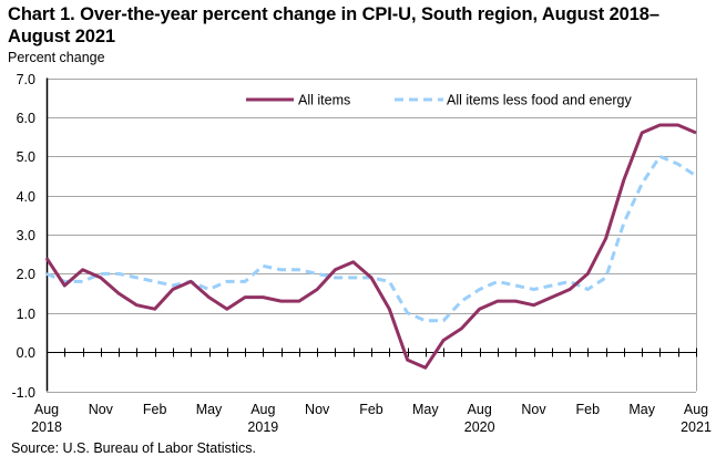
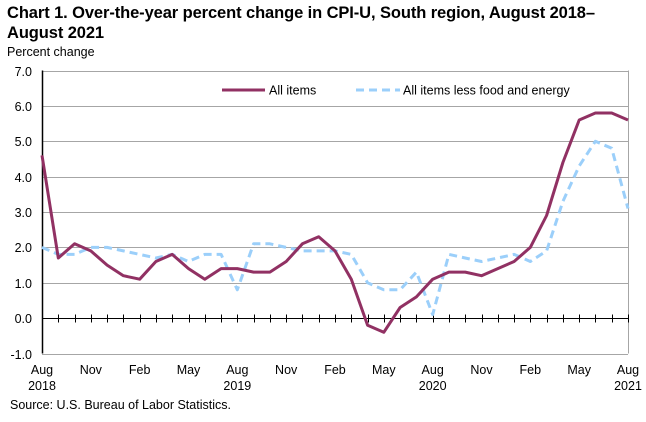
All items/Aug 2018: 2.4 -> 4.6
All items less food and energy/Aug 2019: 2.2 -> 0.8
All items less food and energy/Aug 2020: 1.6 -> 0.1
All items less food and energy/Aug 2021: 4.5 -> 3.1
